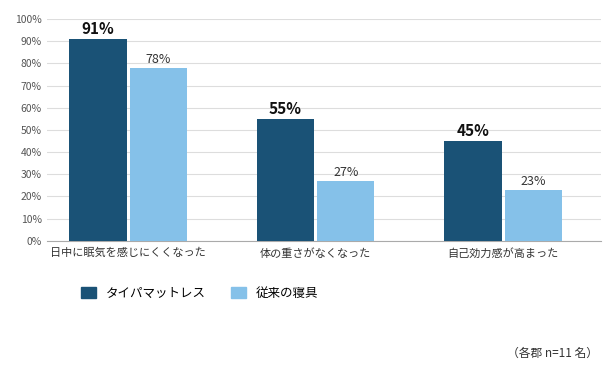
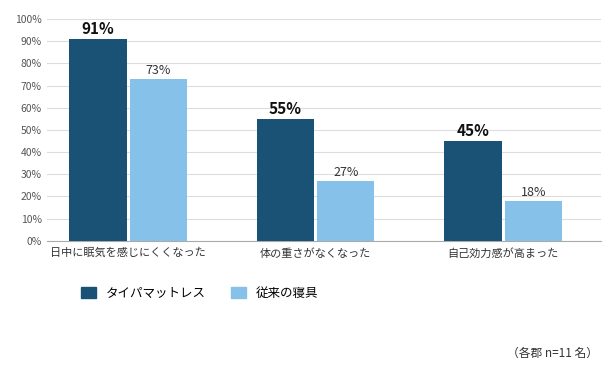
従来の寝具/日中に眠気を感じにくくなった: 78% -> 73%
従来の寝具/自己効力感が高まった: 23% -> 18%
